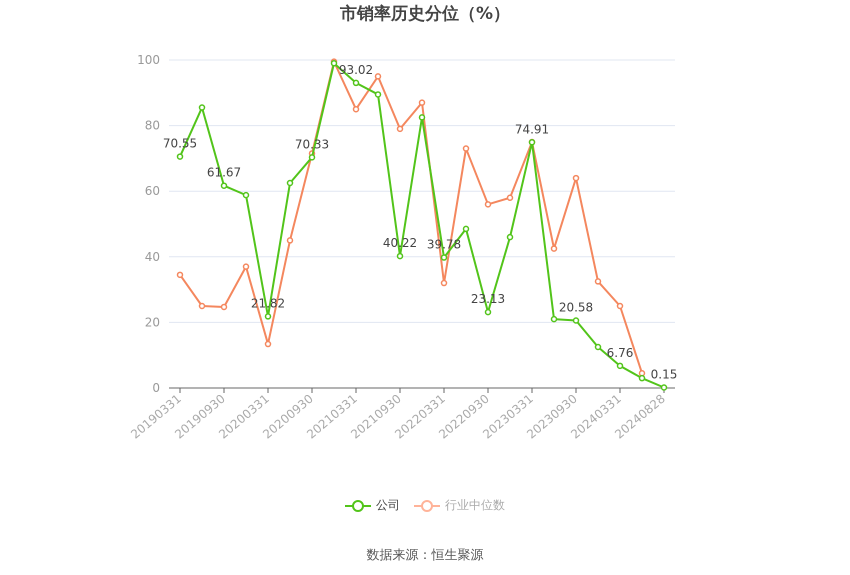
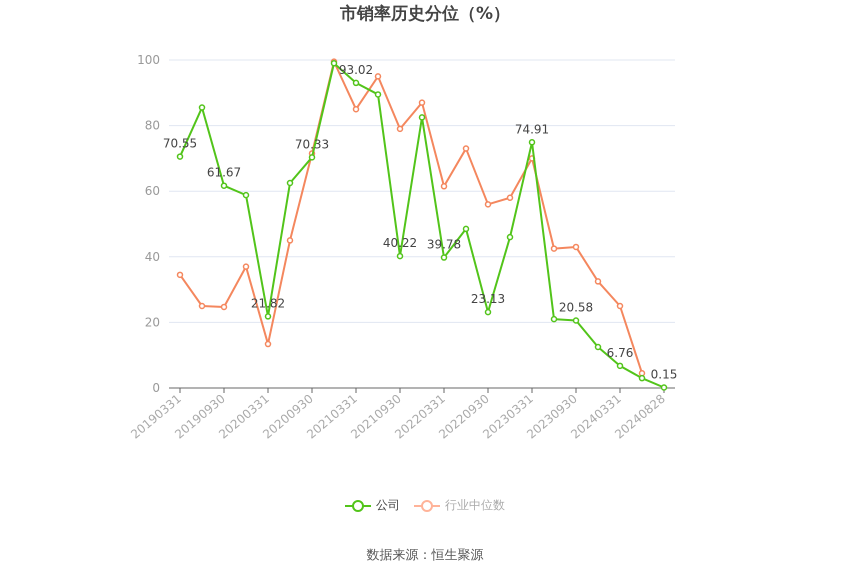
行业中位数/20220331: 32 -> 62
行业中位数/20230331: 75 -> 70
行业中位数/20230930: 64 -> 43
